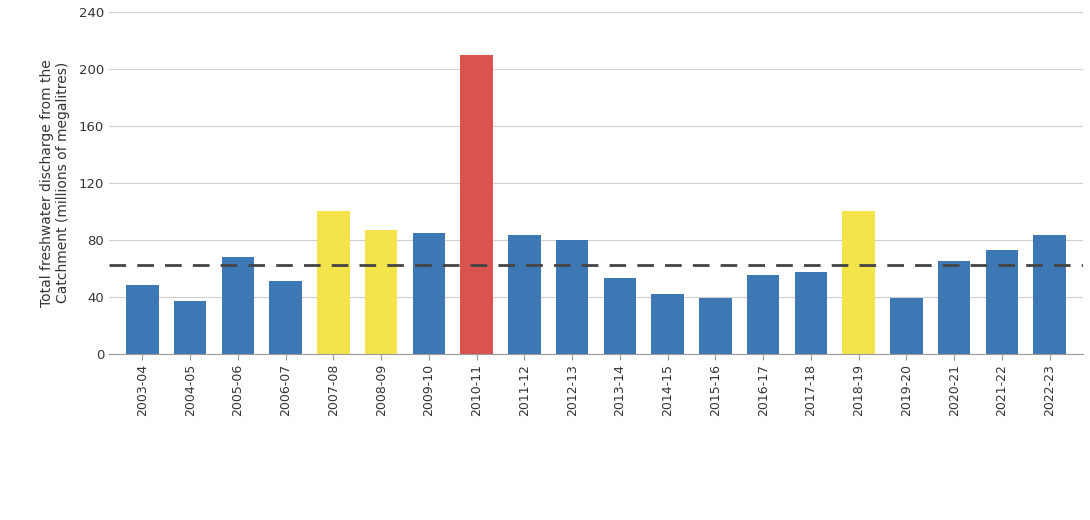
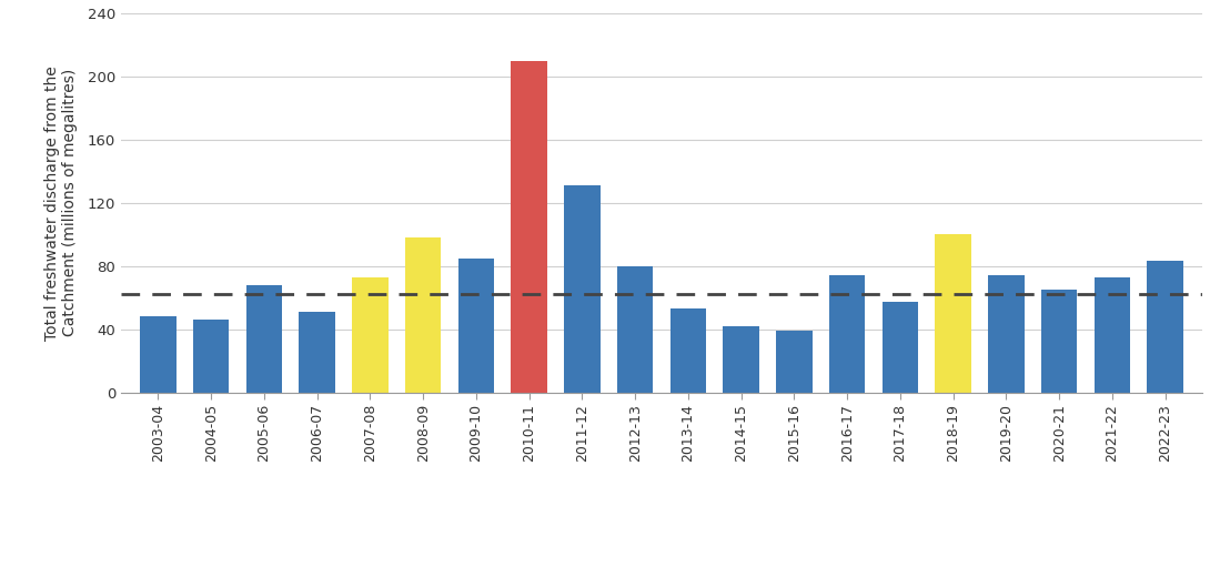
2004-05: 37 -> 46
2007-08: 100 -> 73
2008-09: 87 -> 98
2011-12: 83 -> 131
2016-17: 55 -> 74
2019-20: 39 -> 74
